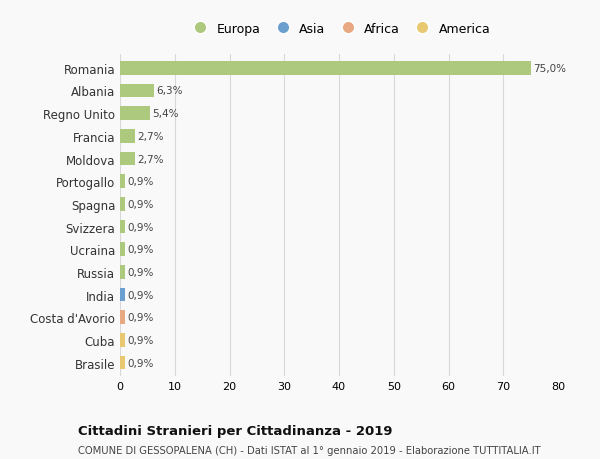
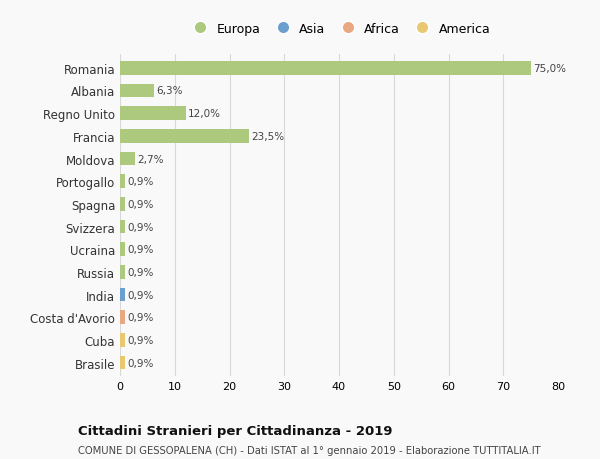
Regno Unito: 5,4% -> 12,0%
Francia: 2,7% -> 23,5%
